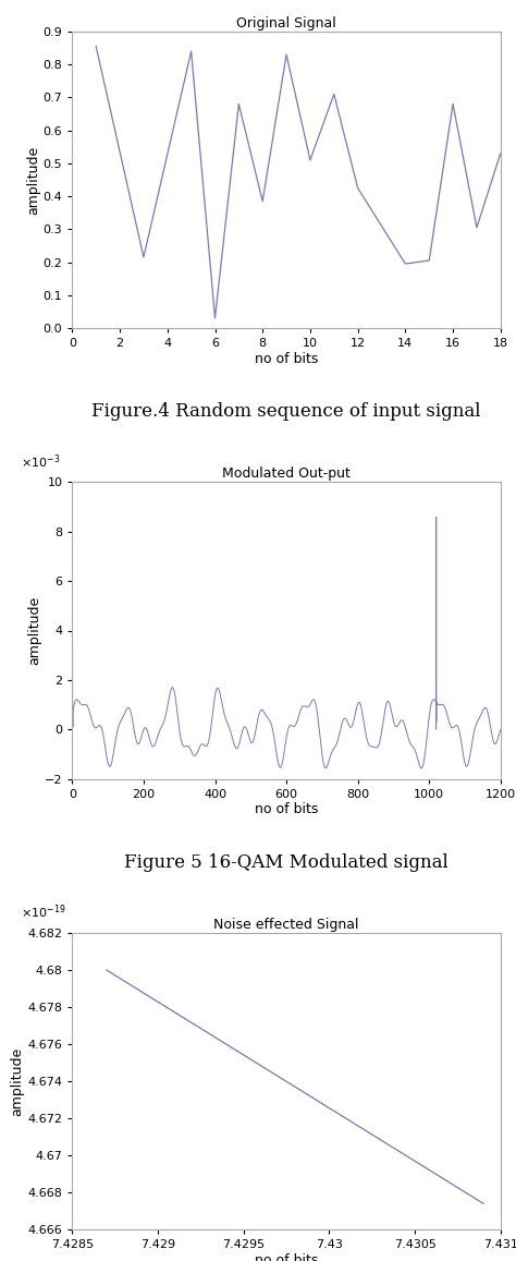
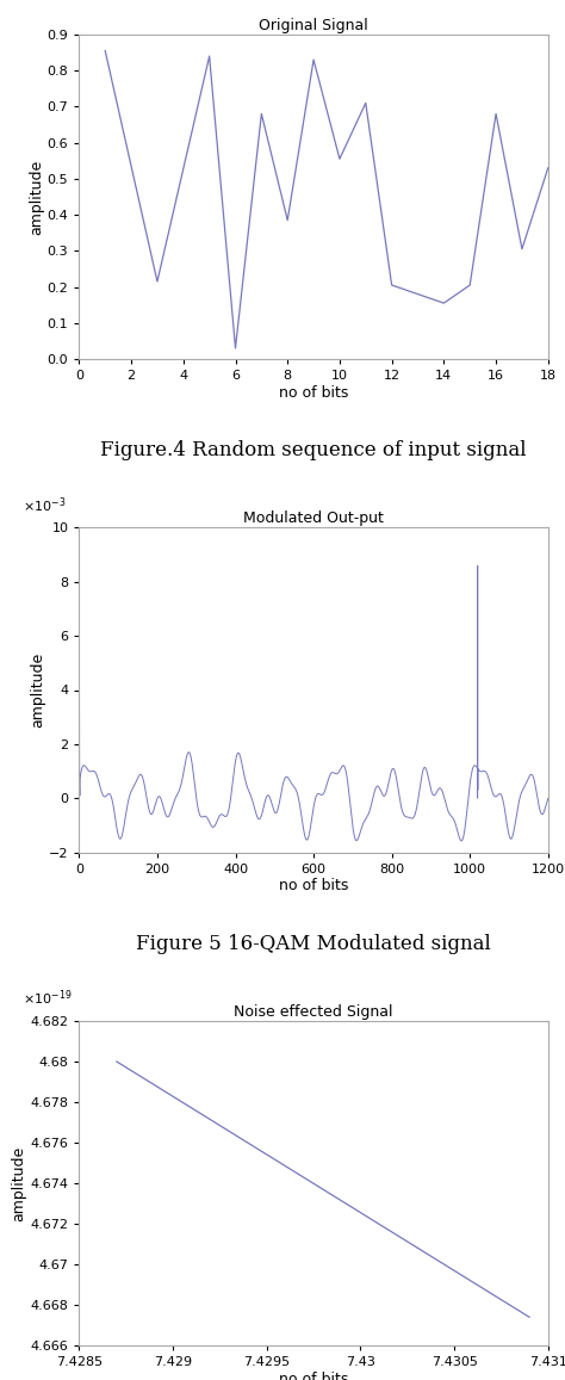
Original Signal/10: 0.510 -> 0.555
Original Signal/12: 0.425 -> 0.205
Original Signal/14: 0.195 -> 0.155
